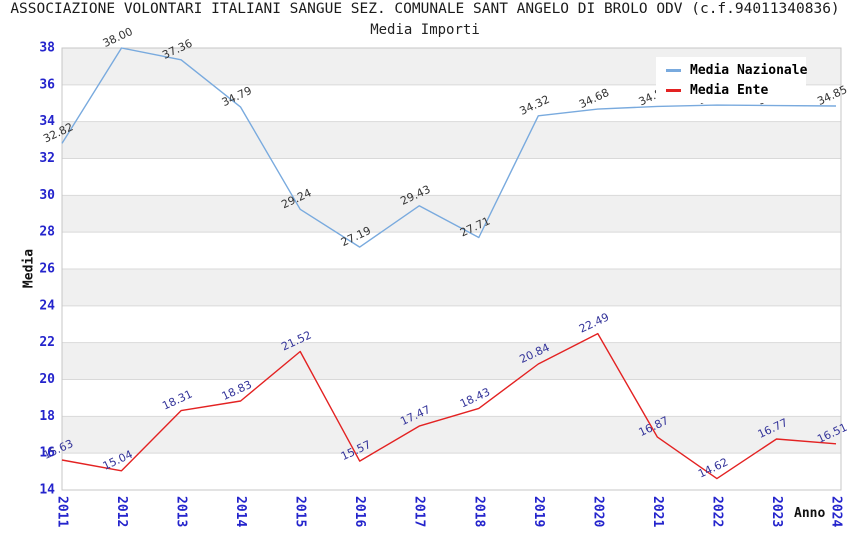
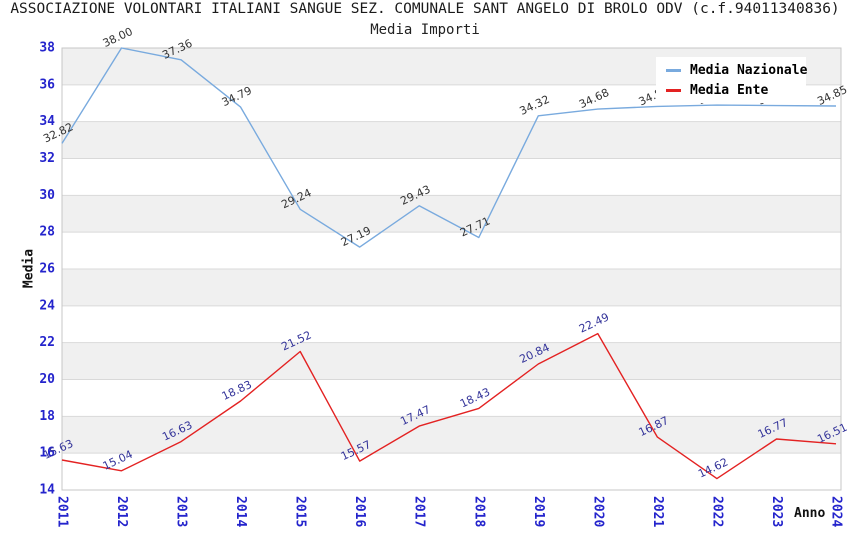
Media Ente/2013: 18.31 -> 16.63
